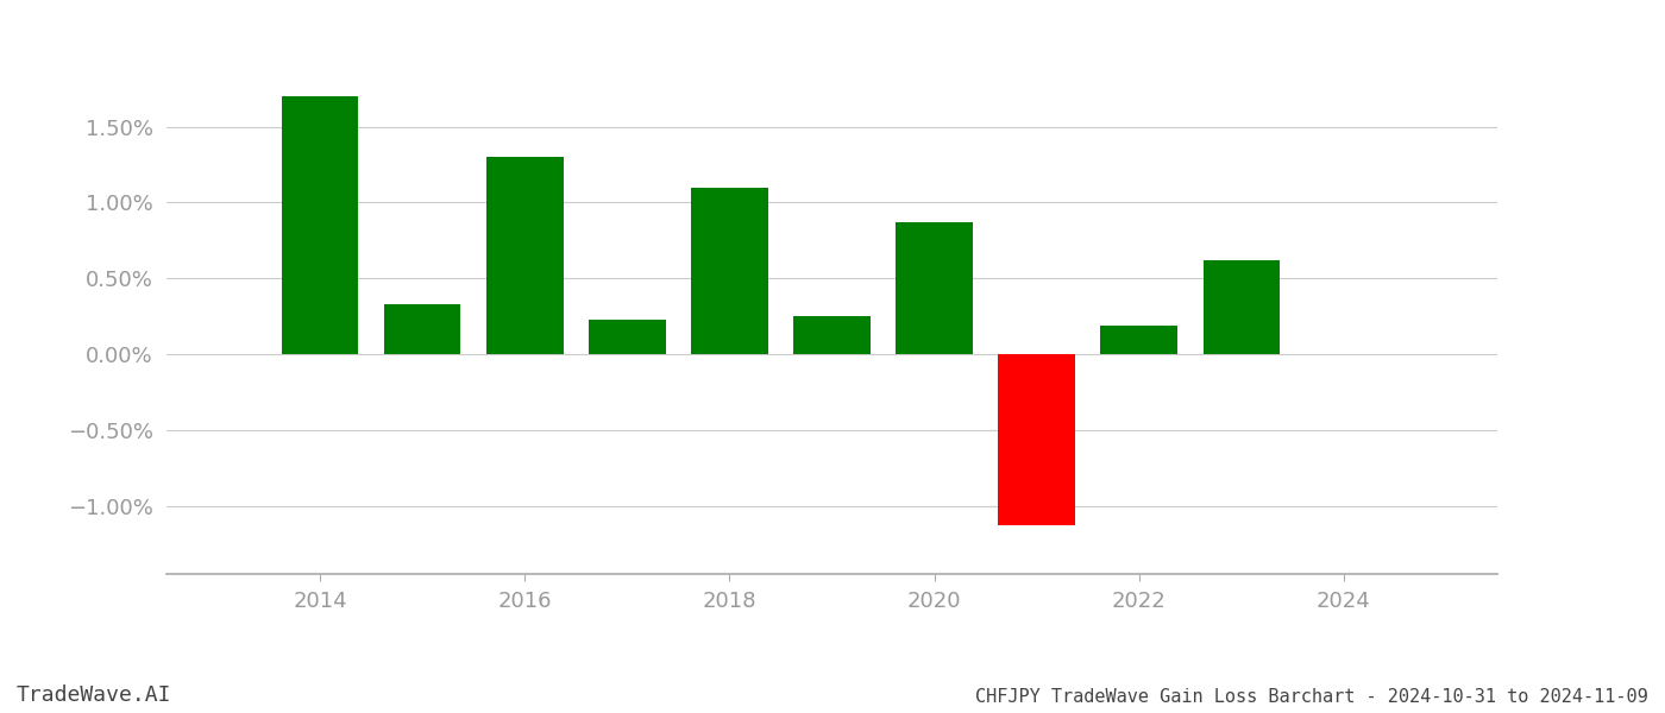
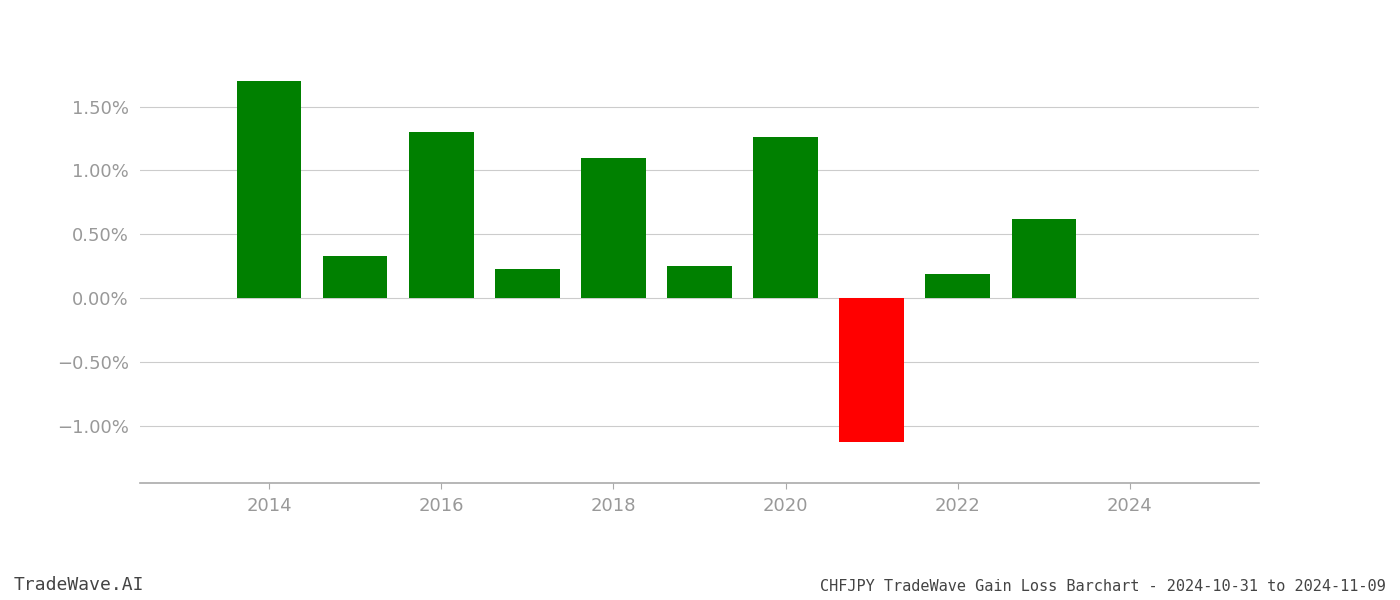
2020: 0.87% -> 1.26%
